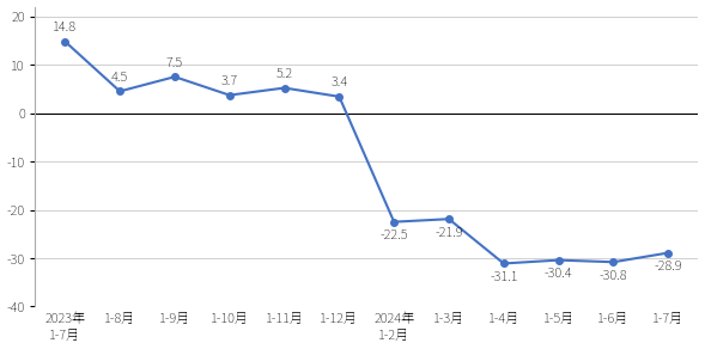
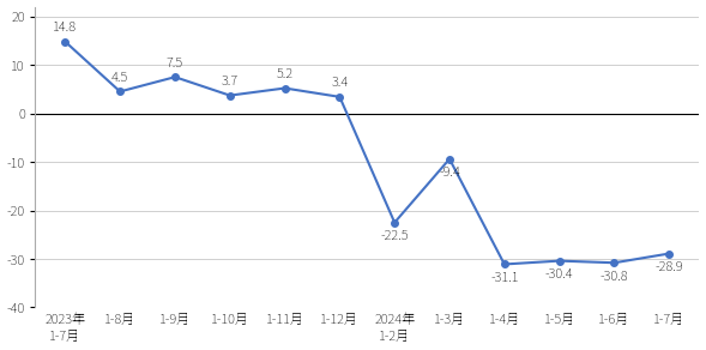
1-3月: -21.9 -> -9.4
